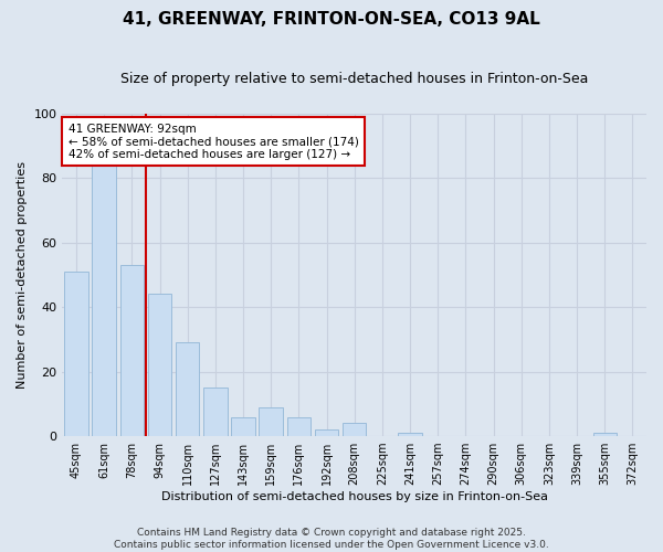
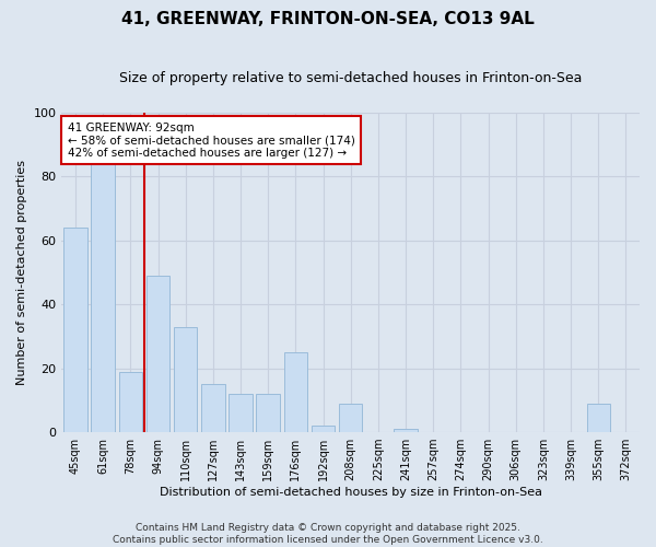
45sqm: 51 -> 64
78sqm: 53 -> 19
94sqm: 44 -> 49
110sqm: 29 -> 33
143sqm: 6 -> 12
159sqm: 9 -> 12
176sqm: 6 -> 25
208sqm: 4 -> 9
355sqm: 1 -> 9
